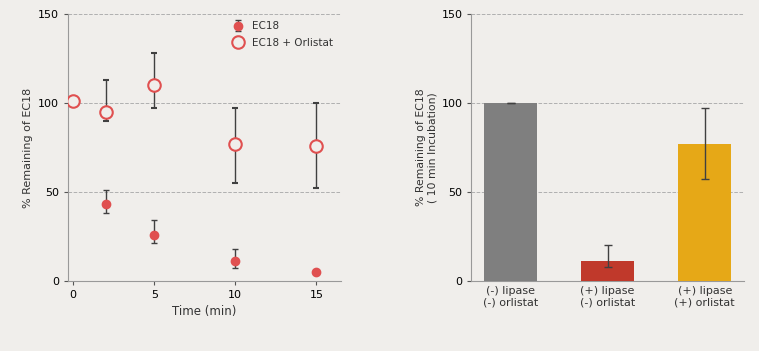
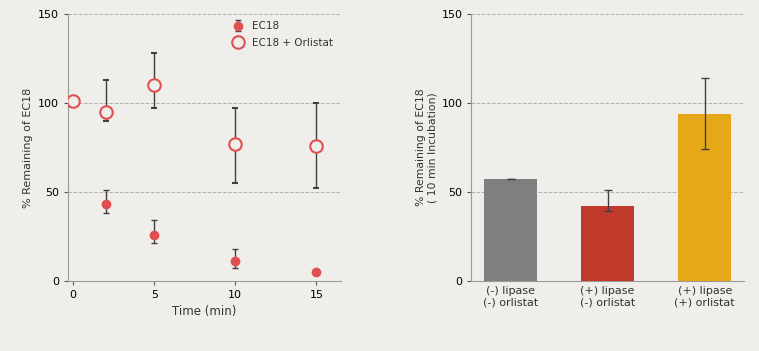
(-) lipase (-) orlistat: 100 -> 57
(+) lipase (-) orlistat: 11 -> 42
(+) lipase (+) orlistat: 77 -> 94
